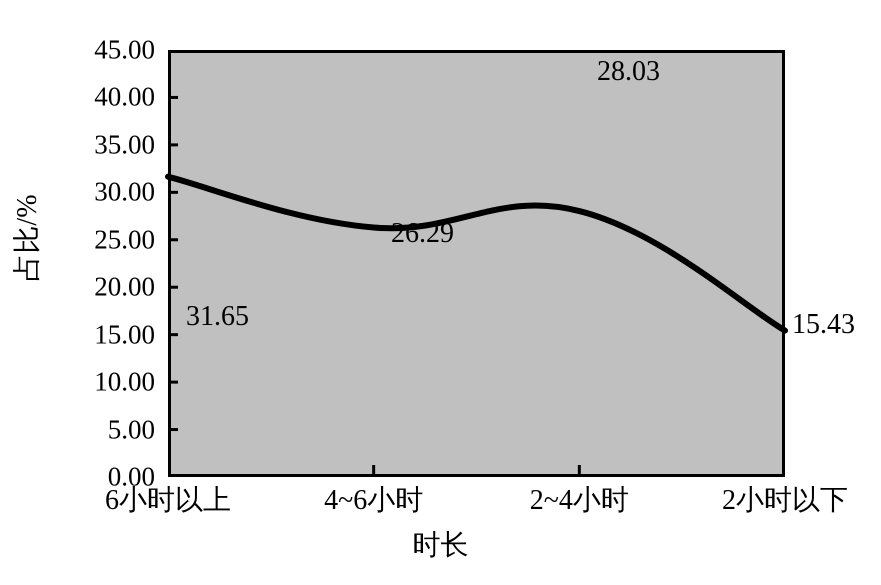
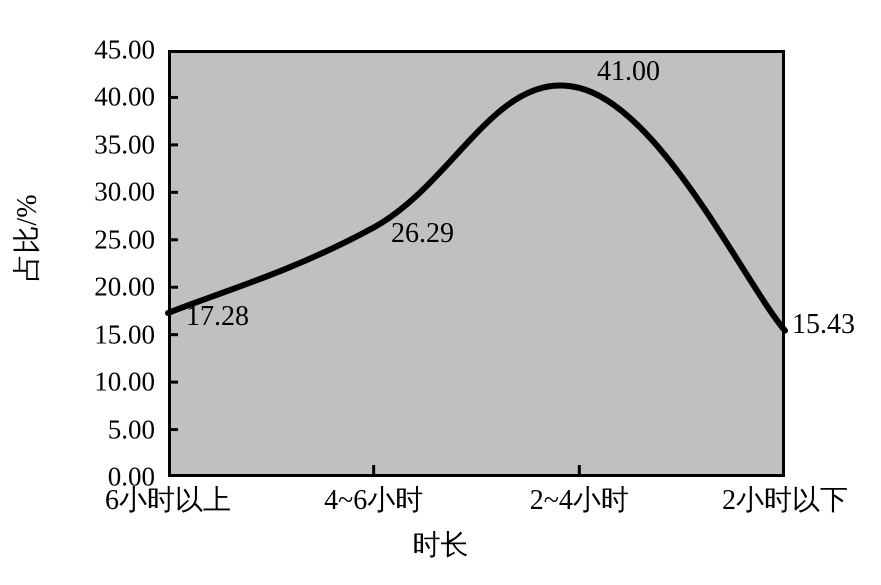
6小时以上: 31.65 -> 17.28
2~4小时: 28.03 -> 41.00
